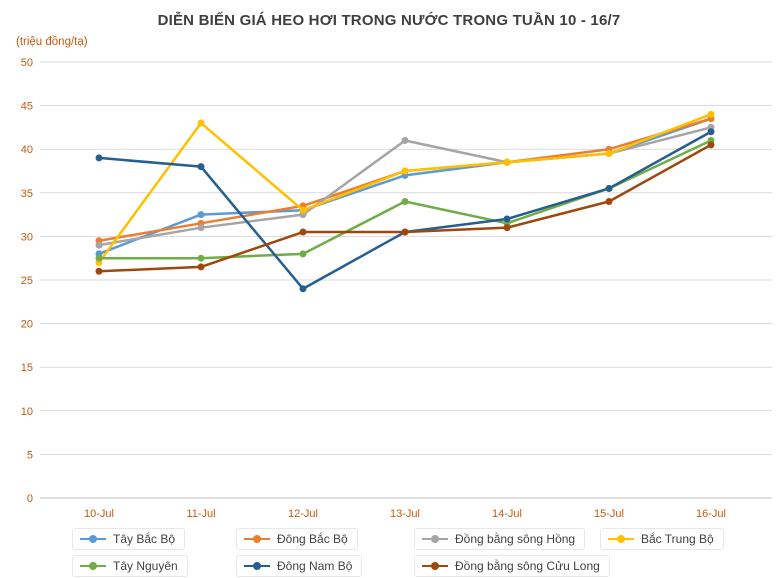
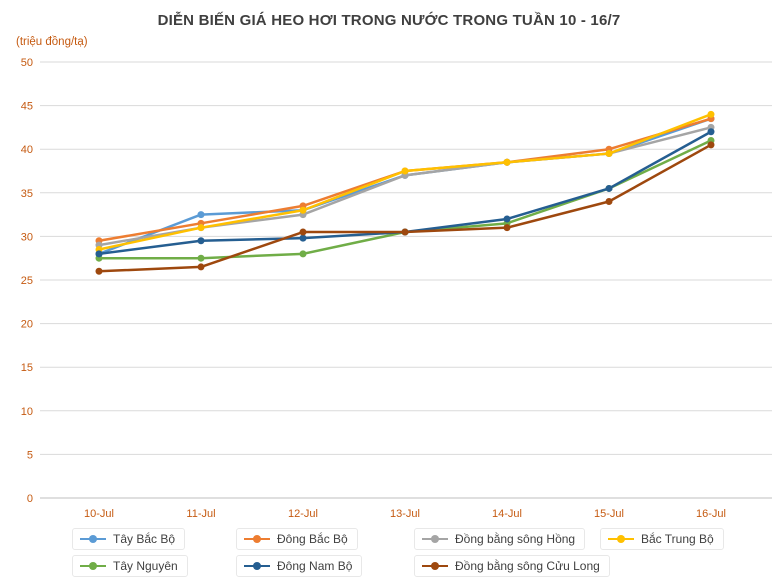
Bắc Trung Bộ/10-Jul: 27 -> 28
Đông Nam Bộ/10-Jul: 39 -> 28
Bắc Trung Bộ/11-Jul: 43 -> 31
Đông Nam Bộ/11-Jul: 38 -> 30
Đông Nam Bộ/12-Jul: 24 -> 30
Đồng bằng sông Hồng/13-Jul: 41 -> 37
Tây Nguyên/13-Jul: 34 -> 30
